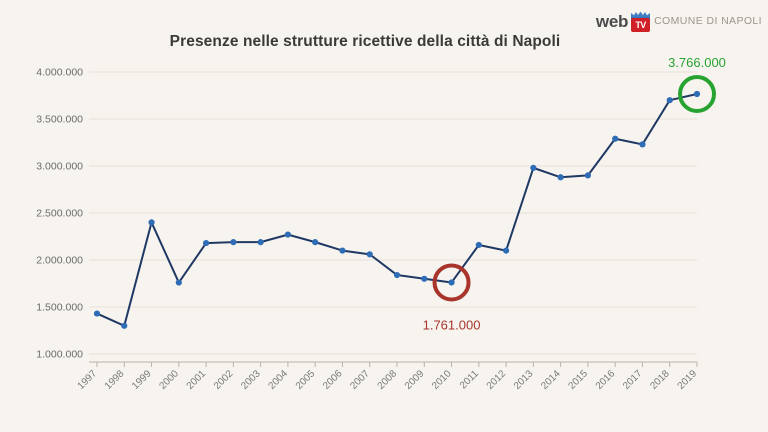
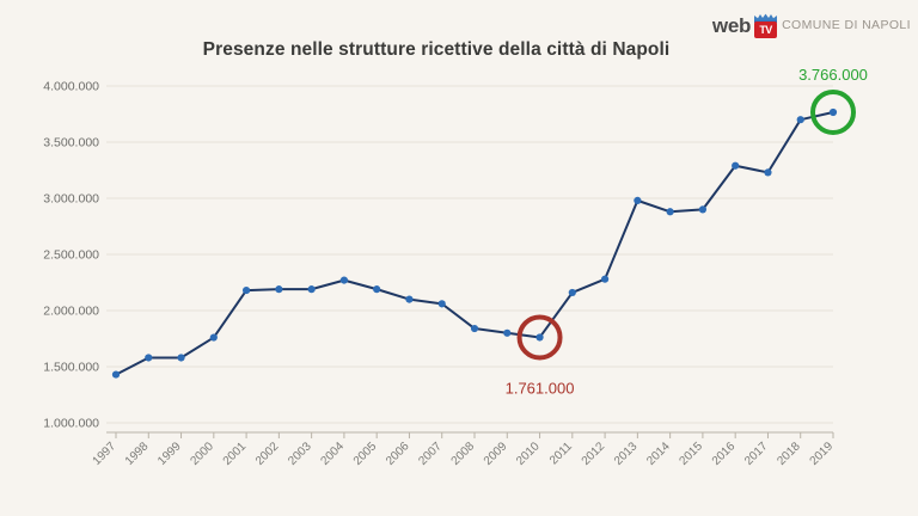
1998: 1300000 -> 1600000
1999: 2400000 -> 1600000
2012: 2100000 -> 2300000
